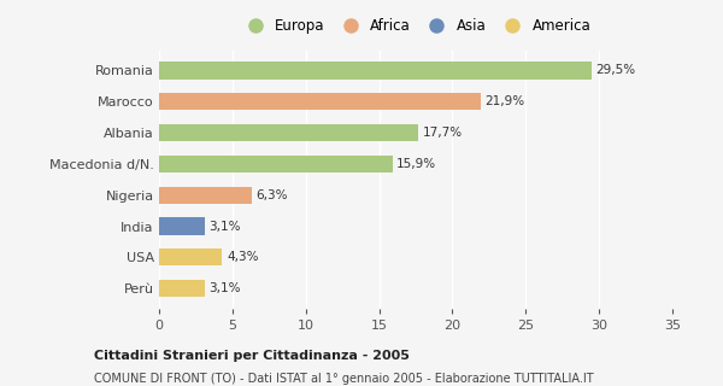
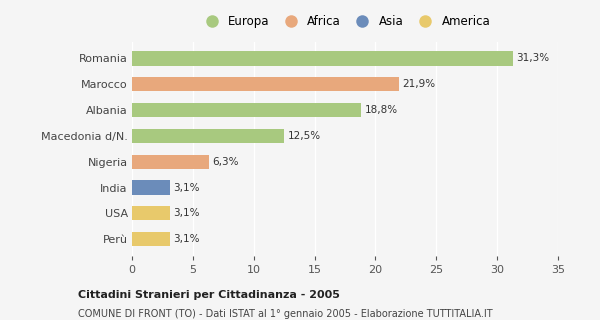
Romania: 29,5% -> 31,3%
Albania: 17,7% -> 18,8%
Macedonia d/N.: 15,9% -> 12,5%
USA: 4,3% -> 3,1%
